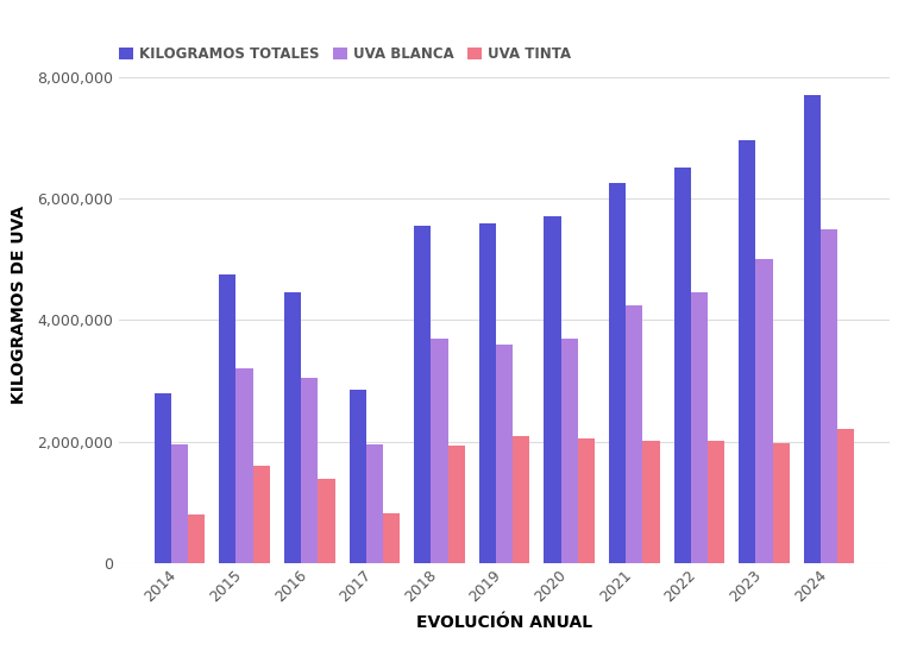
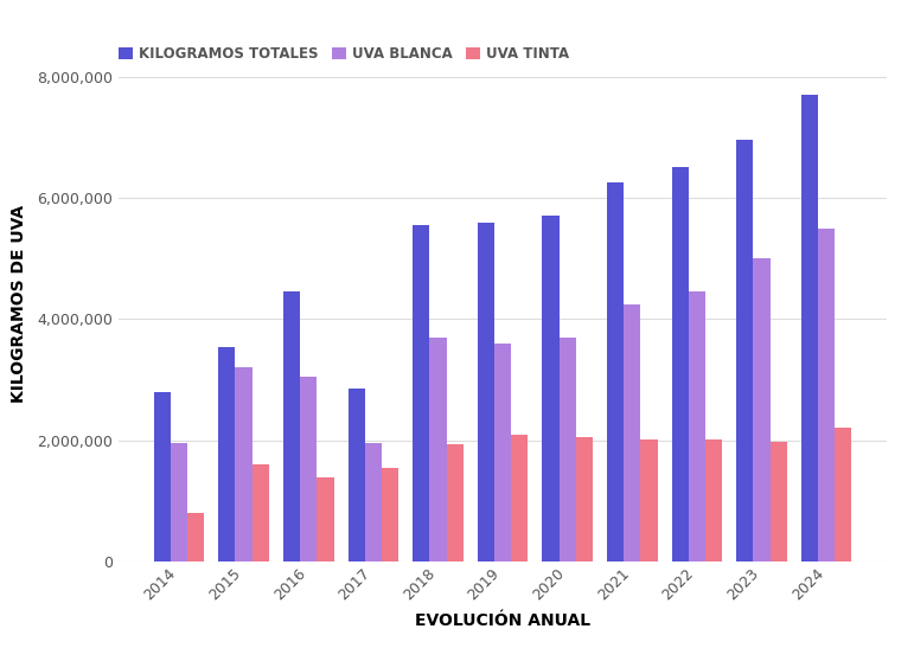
KILOGRAMOS TOTALES/2015: 4,750,000 -> 3,540,000
UVA TINTA/2017: 820,000 -> 1,540,000
